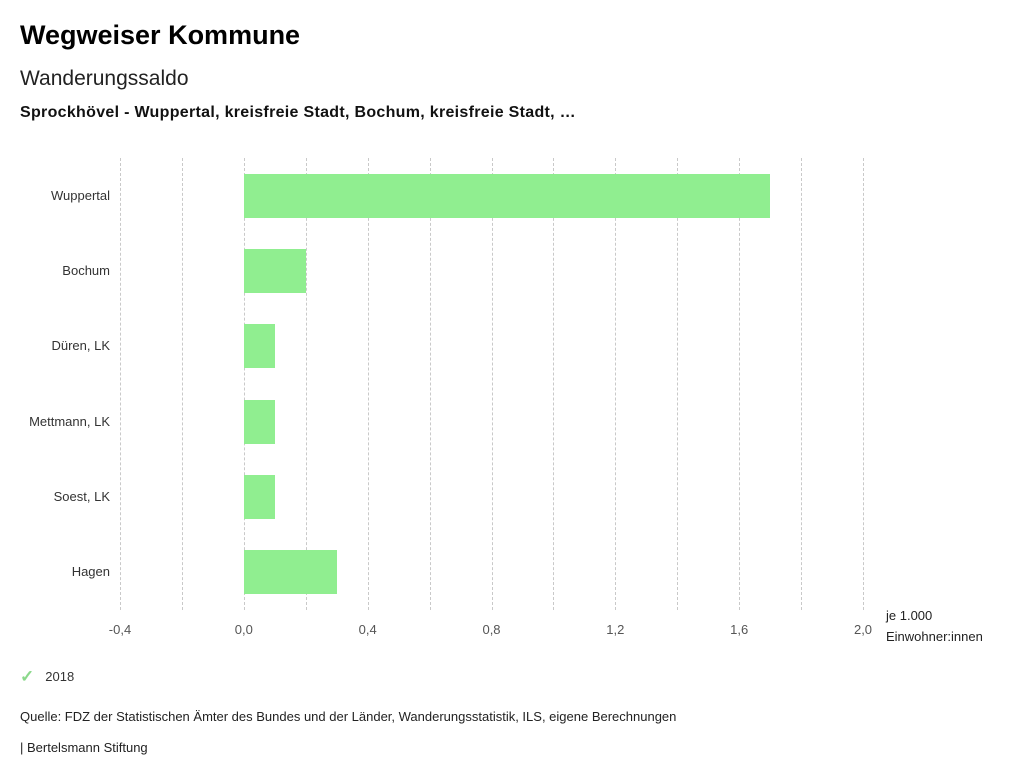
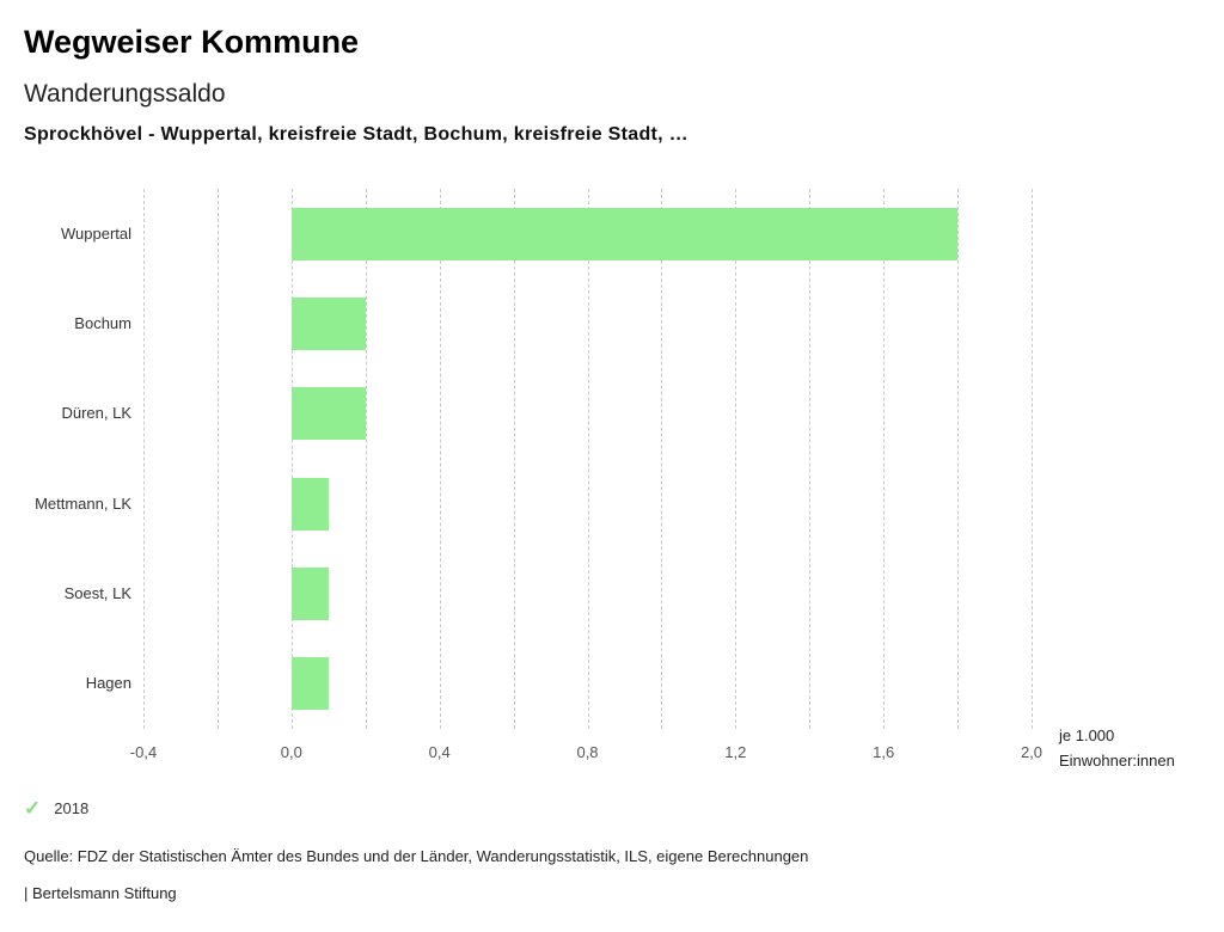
Wuppertal: 1,7 -> 1,8
Düren, LK: 0,1 -> 0,2
Hagen: 0,3 -> 0,1
